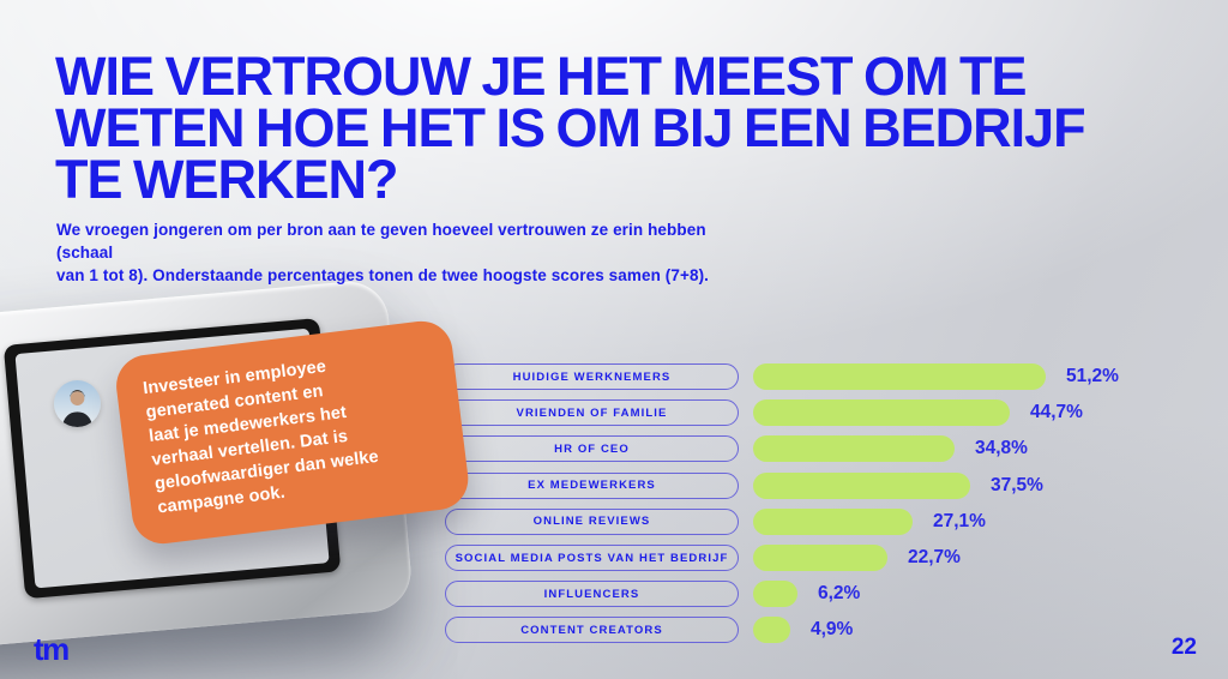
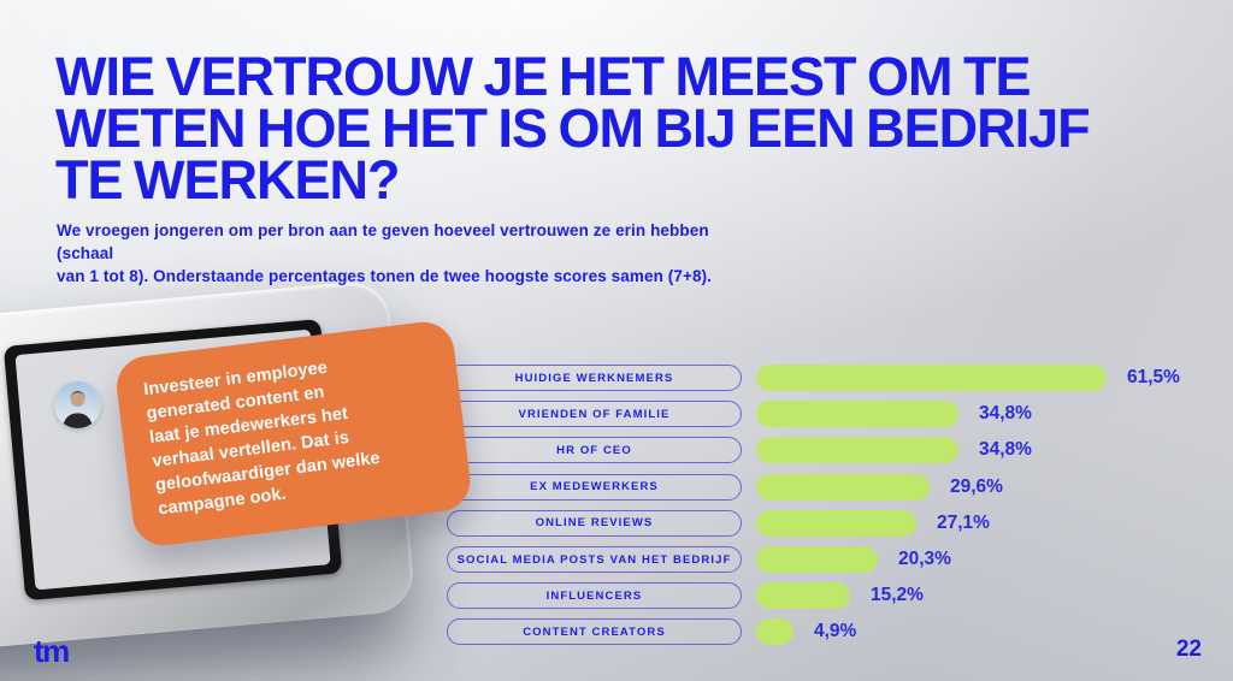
HUIDIGE WERKNEMERS: 51,2% -> 61,5%
VRIENDEN OF FAMILIE: 44,7% -> 34,8%
EX MEDEWERKERS: 37,5% -> 29,6%
SOCIAL MEDIA POSTS VAN HET BEDRIJF: 22,7% -> 20,3%
INFLUENCERS: 6,2% -> 15,2%
